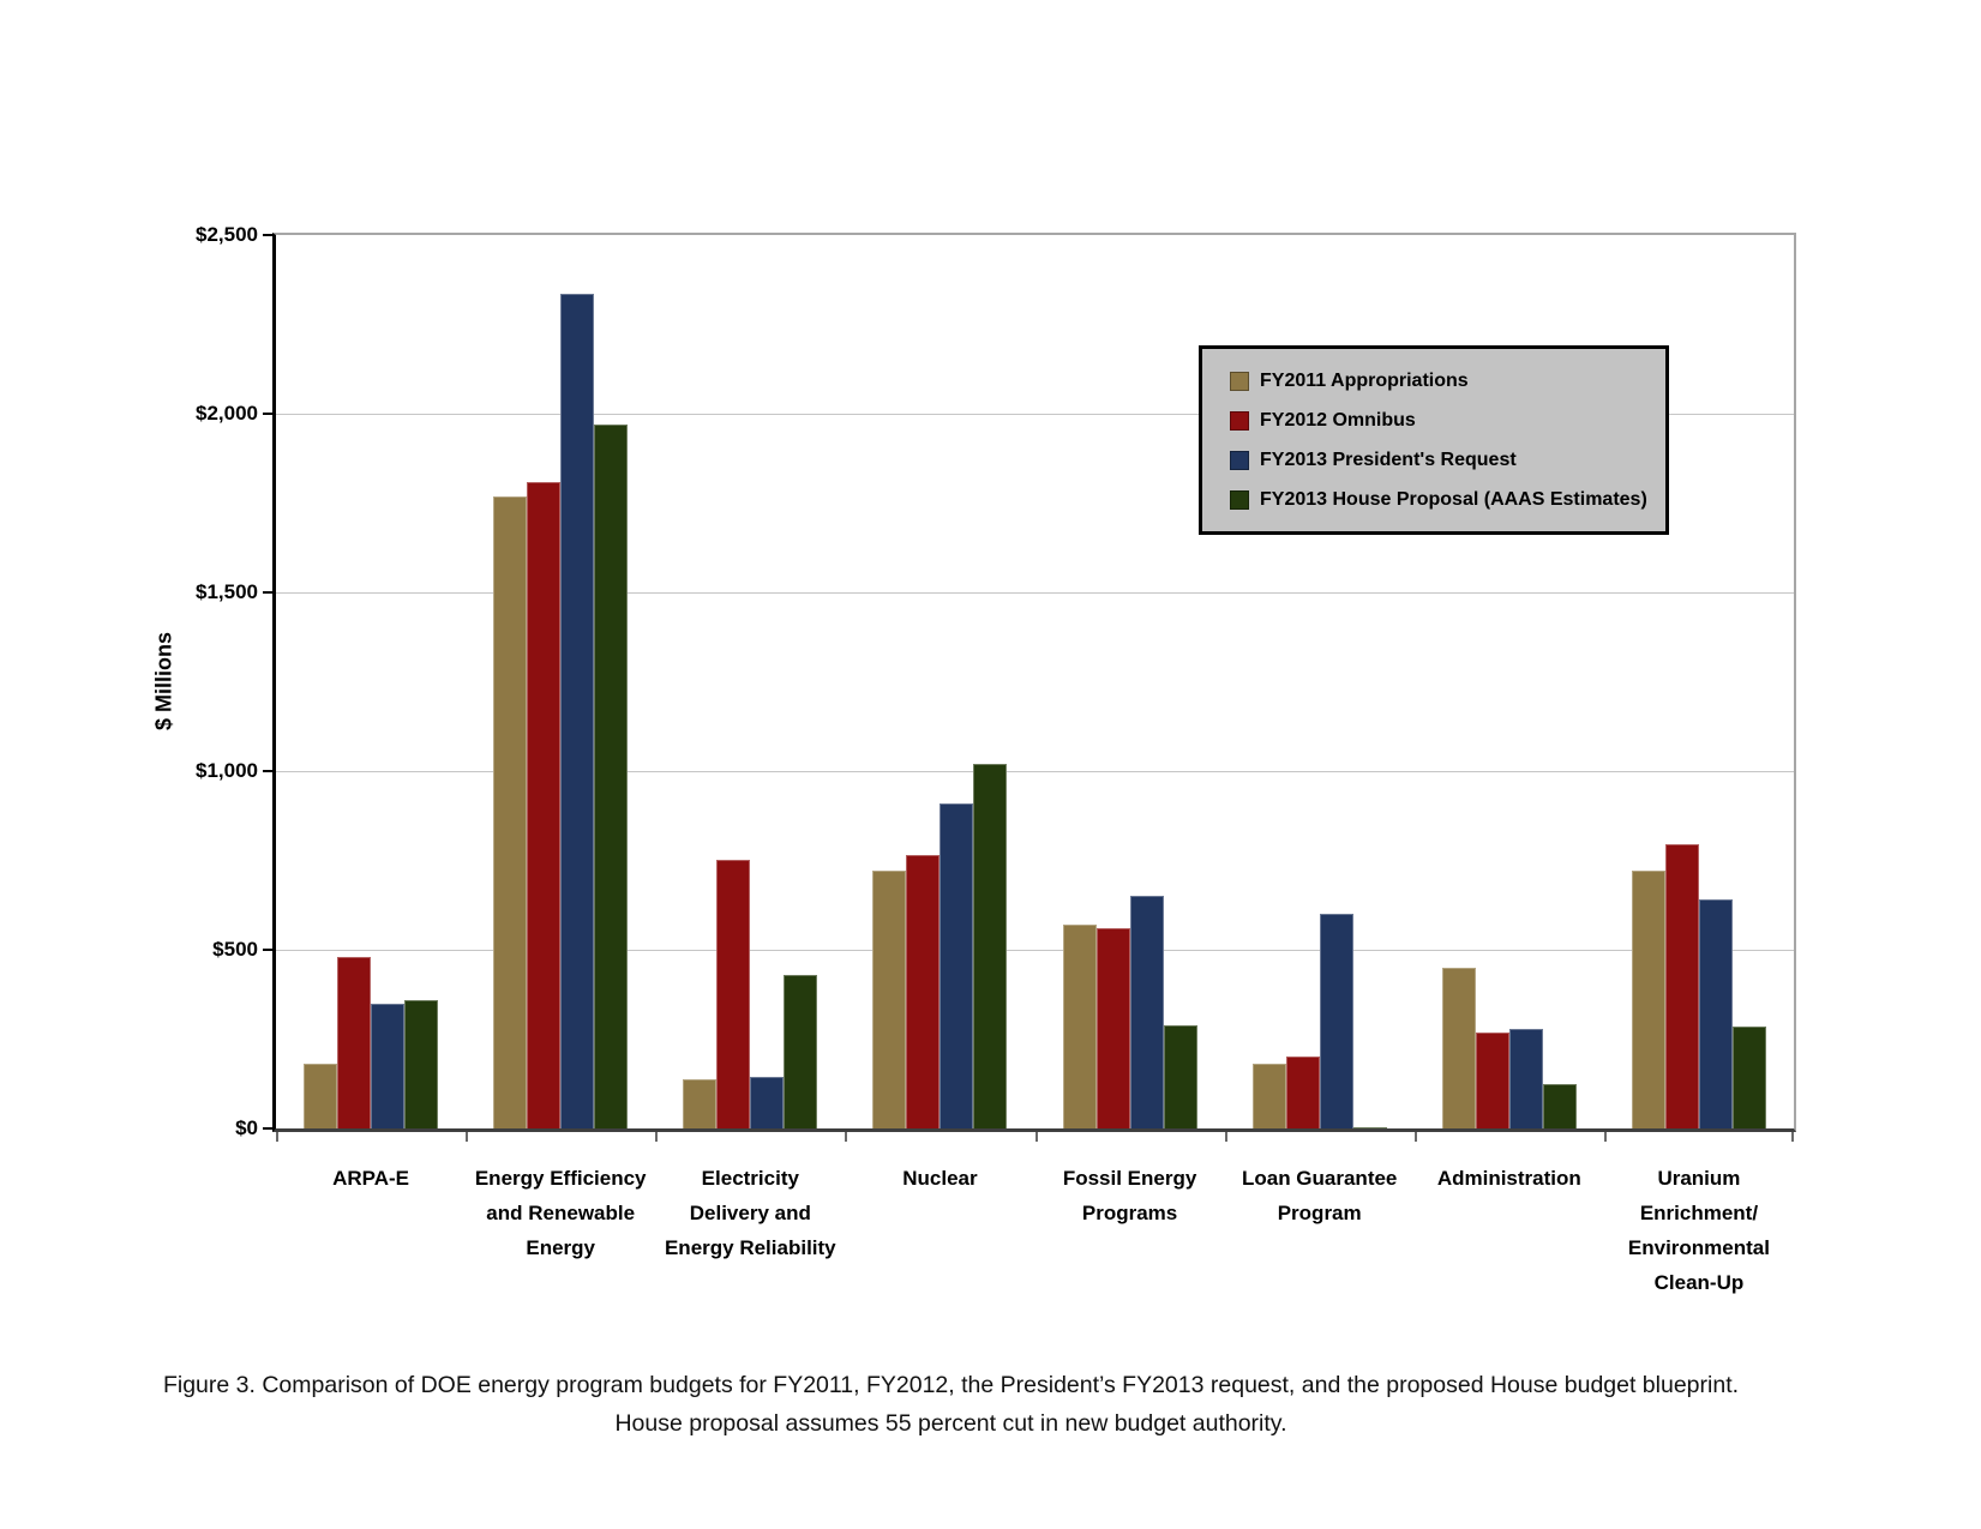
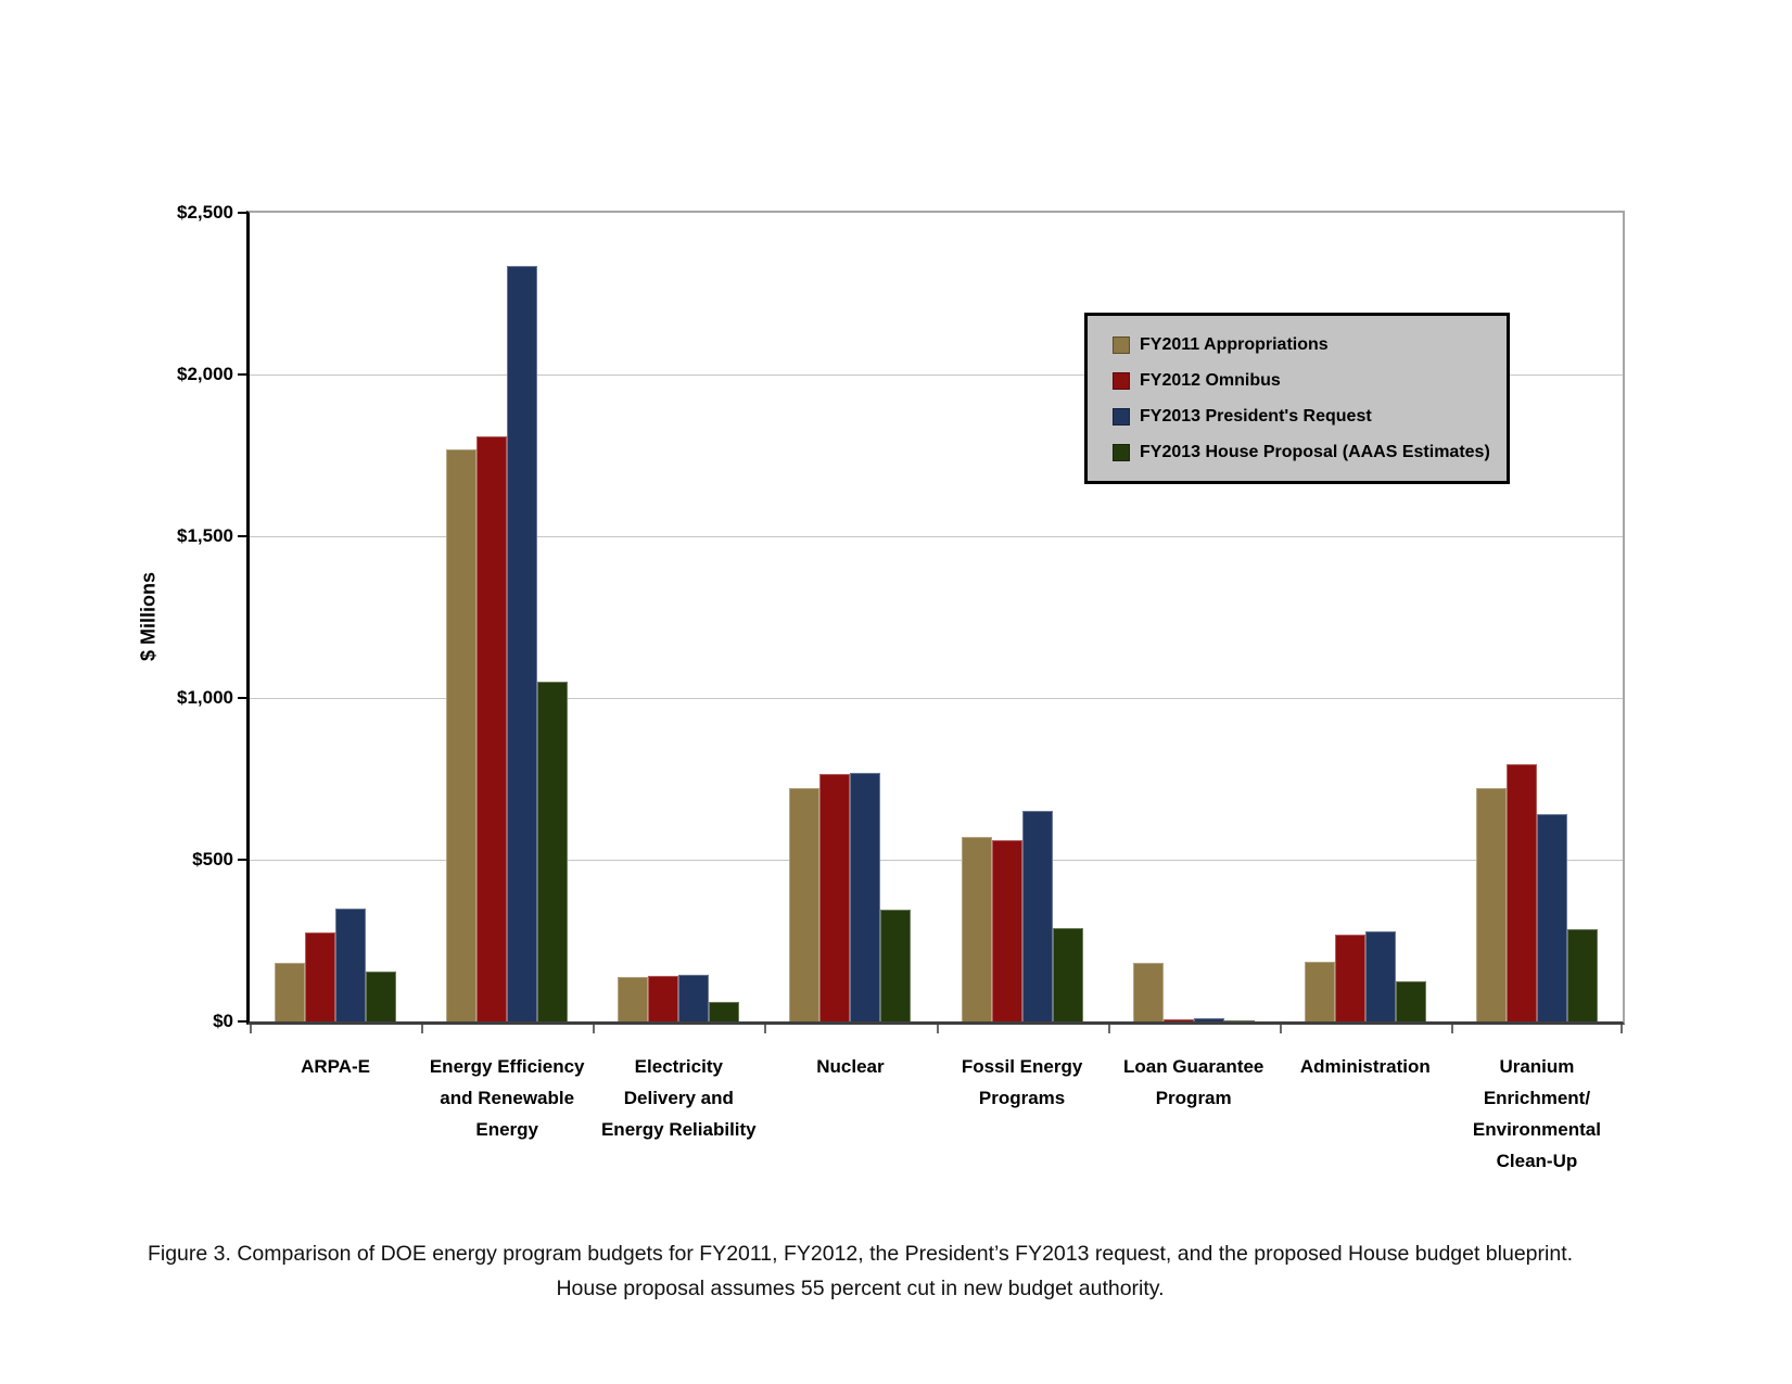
FY2012 Omnibus/ARPA-E: $480 -> $280
FY2013 House Proposal (AAAS Estimates)/ARPA-E: $360 -> $160
FY2013 House Proposal (AAAS Estimates)/Energy Efficiency and Renewable Energy: $1970 -> $1050
FY2012 Omnibus/Electricity Delivery and Energy Reliability: $750 -> $140
FY2013 House Proposal (AAAS Estimates)/Electricity Delivery and Energy Reliability: $430 -> $60
FY2013 President's Request/Nuclear: $910 -> $770
FY2013 House Proposal (AAAS Estimates)/Nuclear: $1020 -> $340
FY2012 Omnibus/Loan Guarantee Program: $200 -> $10
FY2013 President's Request/Loan Guarantee Program: $600 -> $10
FY2011 Appropriations/Administration: $450 -> $180
